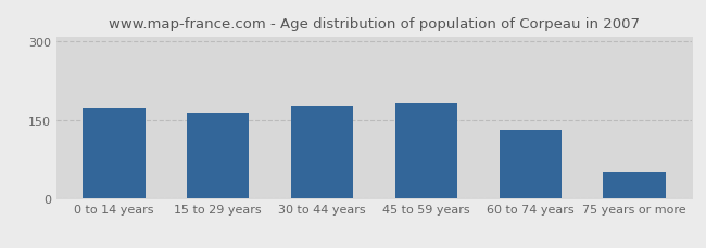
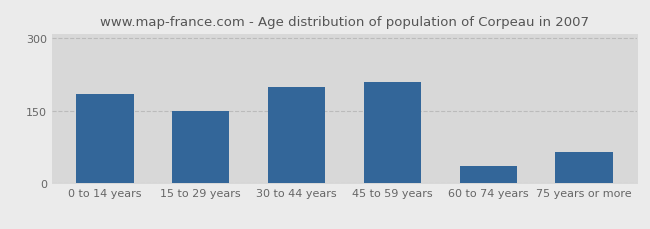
0 to 14 years: 172 -> 185
15 to 29 years: 163 -> 150
30 to 44 years: 176 -> 200
45 to 59 years: 182 -> 210
60 to 74 years: 130 -> 35
75 years or more: 50 -> 65
